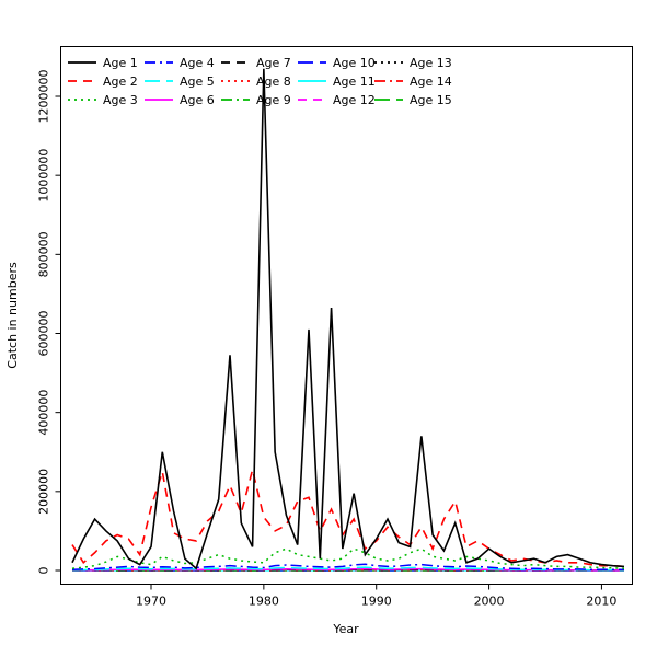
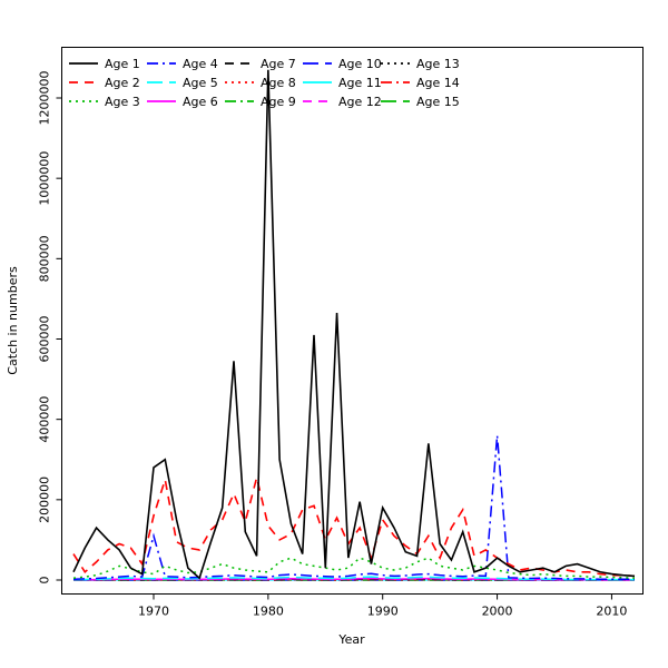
Age 1/1970: 60000 -> 280000
Age 4/1970: 10000 -> 110000
Age 1/1990: 80000 -> 180000
Age 2/1990: 80000 -> 150000
Age 4/2000: 10000 -> 360000
